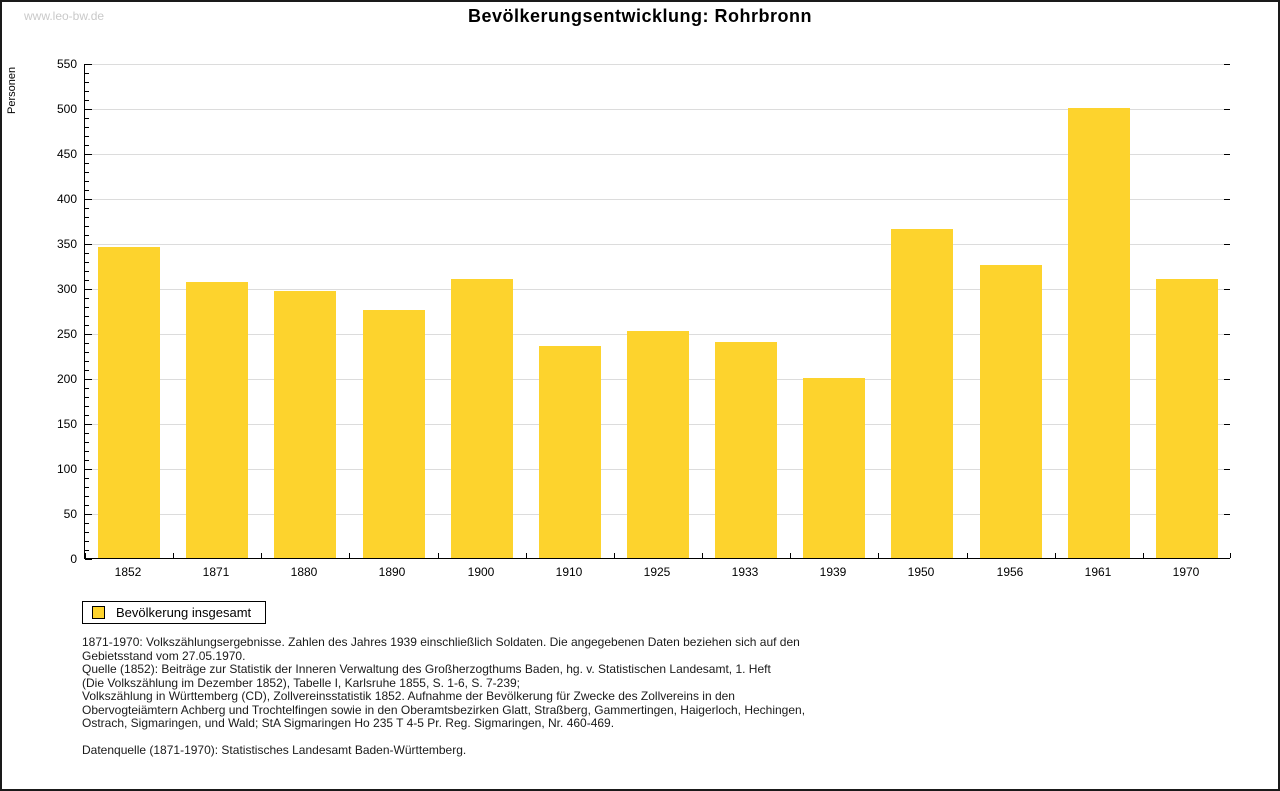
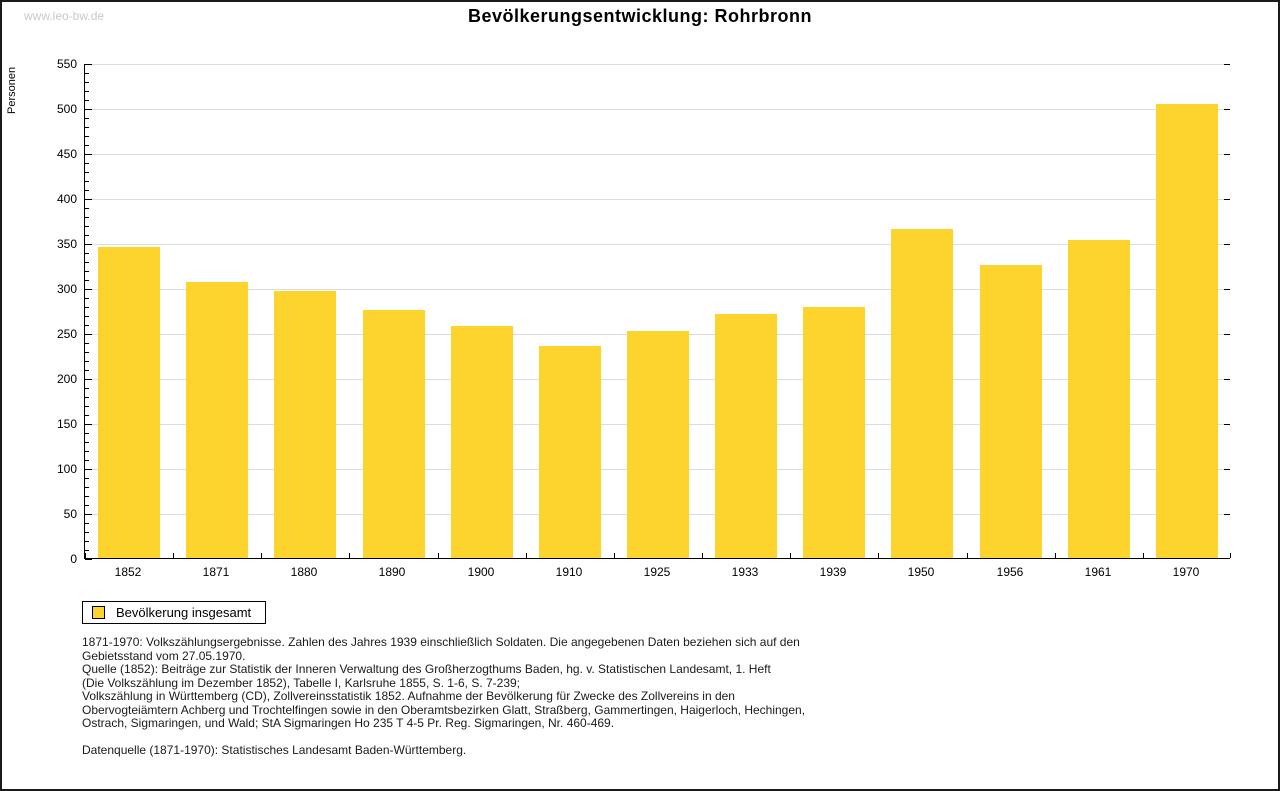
1900: 310 -> 260
1933: 240 -> 270
1939: 200 -> 280
1961: 500 -> 350
1970: 310 -> 500
